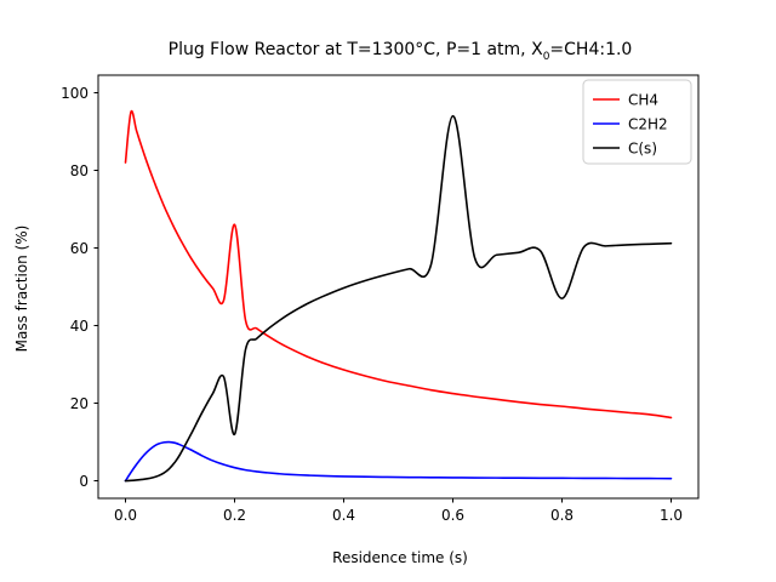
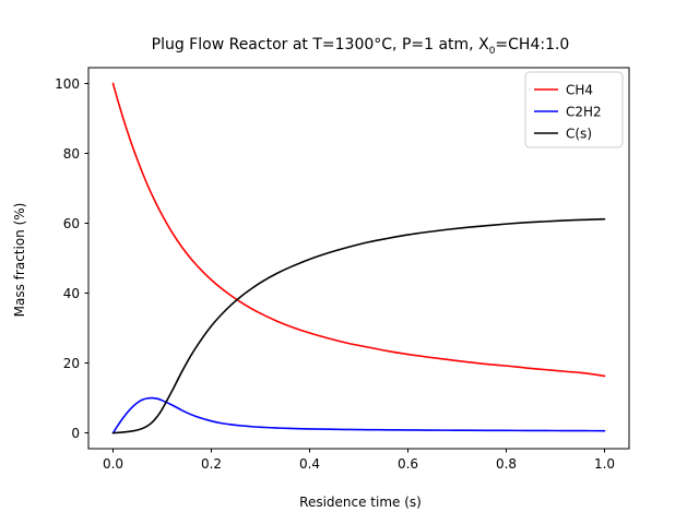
CH4/0.0: 82 -> 100
CH4/0.2: 66 -> 44
C(s)/0.2: 12 -> 31
C(s)/0.6: 94 -> 57
C(s)/0.8: 47 -> 60
